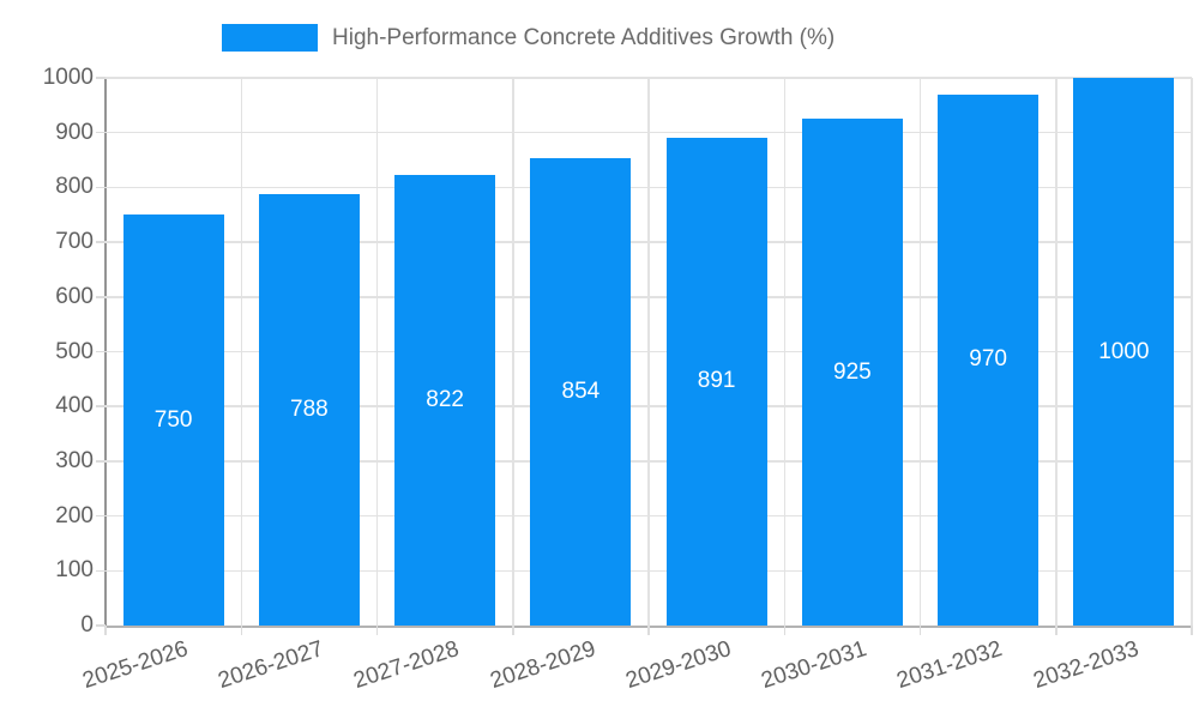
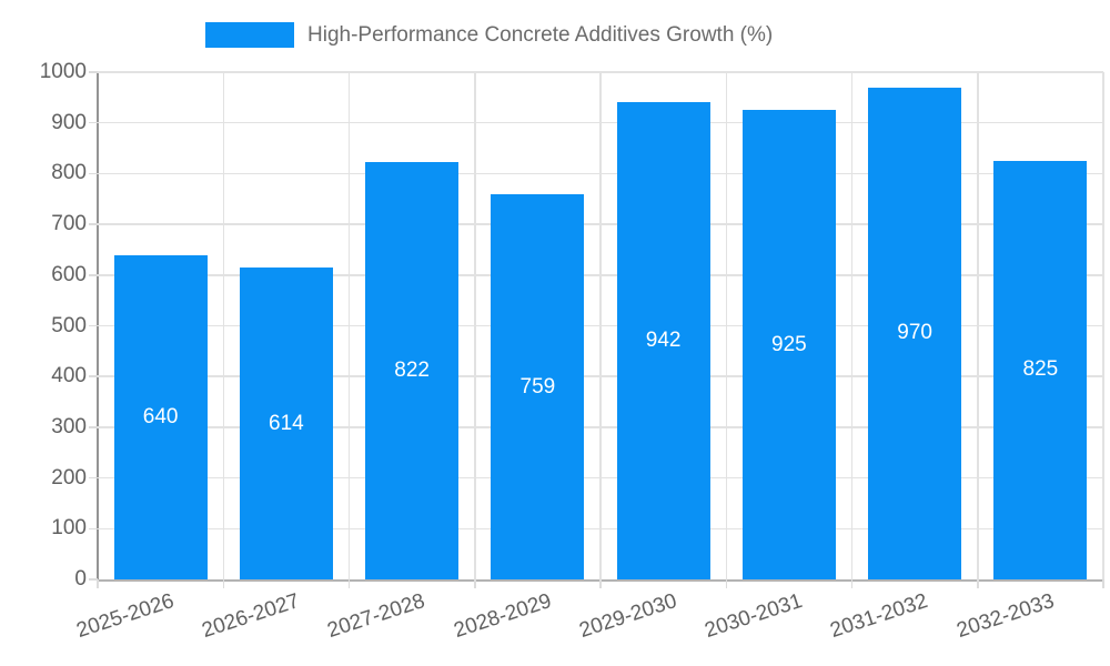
2025-2026: 750 -> 640
2026-2027: 788 -> 614
2028-2029: 854 -> 759
2029-2030: 891 -> 942
2032-2033: 1000 -> 825
